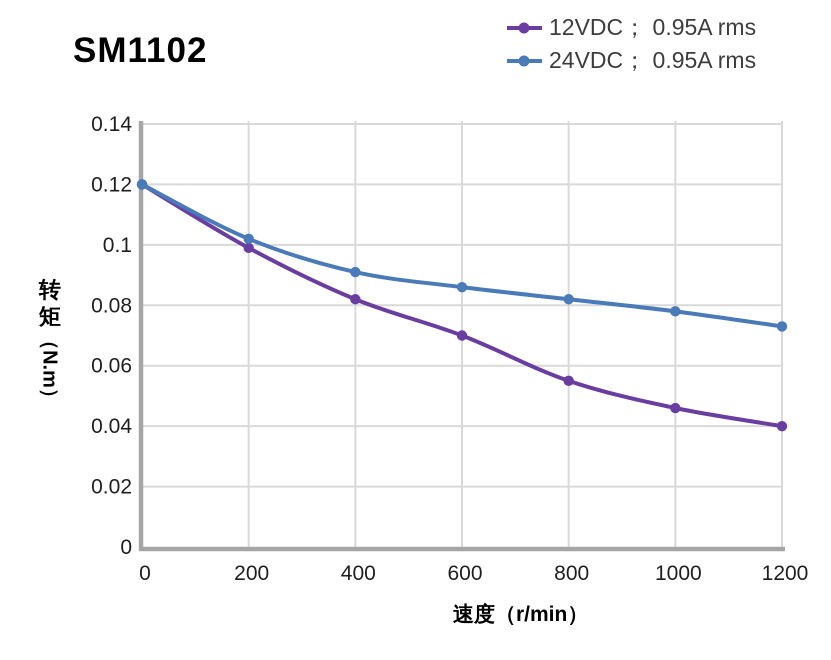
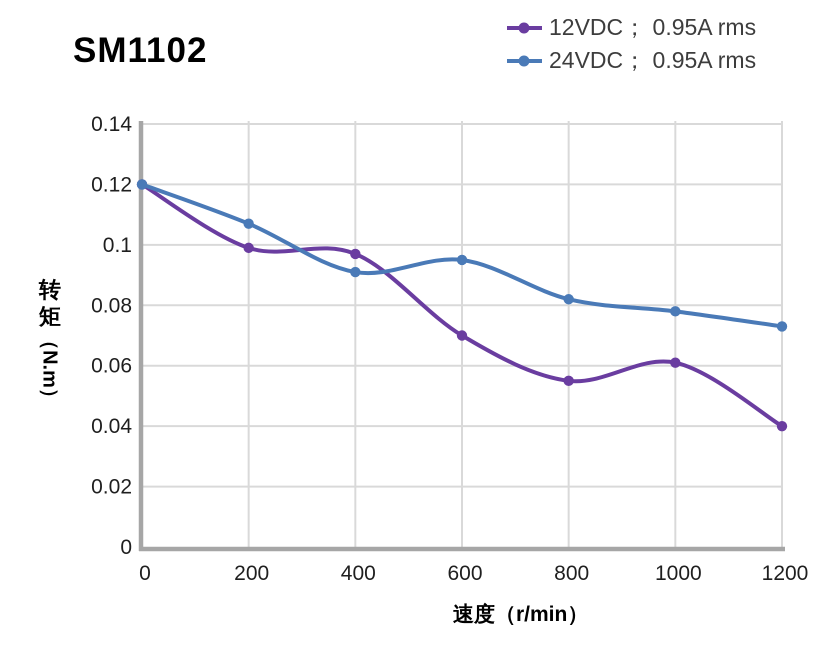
24VDC； 0.95A rms/200: 0.102 -> 0.107
12VDC； 0.95A rms/400: 0.082 -> 0.097
24VDC； 0.95A rms/600: 0.086 -> 0.095
12VDC； 0.95A rms/1000: 0.046 -> 0.061
